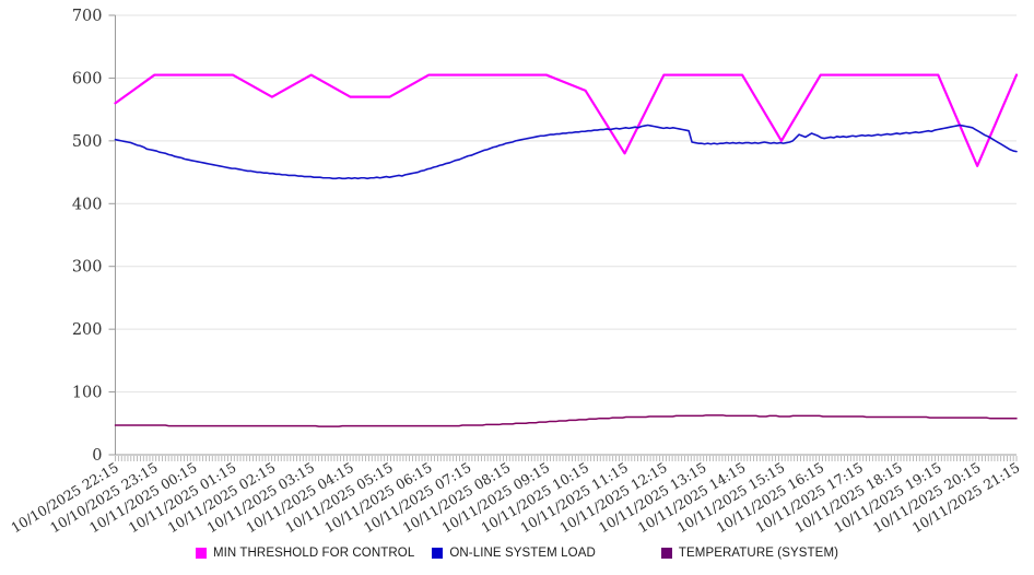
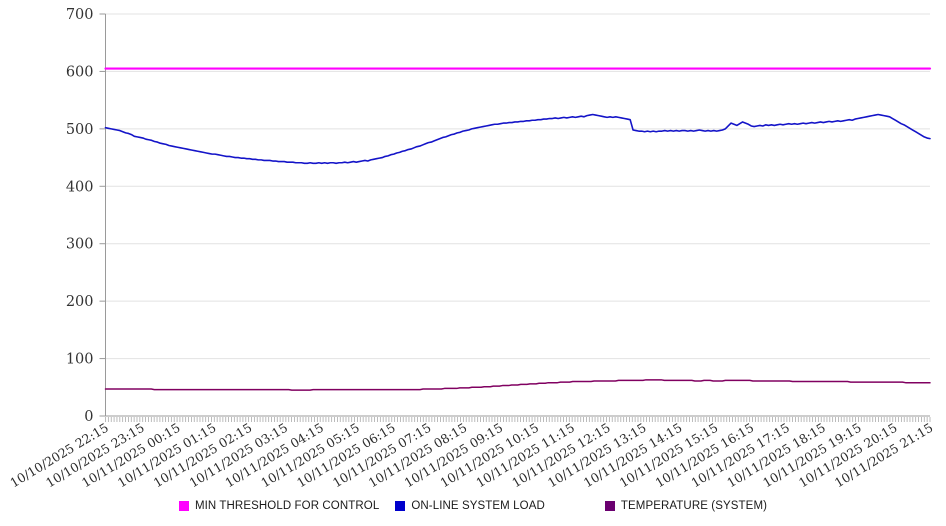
MIN THRESHOLD FOR CONTROL/10/10/2025 22:15: 560 -> 600
MIN THRESHOLD FOR CONTROL/10/11/2025 02:15: 570 -> 600
MIN THRESHOLD FOR CONTROL/10/11/2025 04:15: 570 -> 600
MIN THRESHOLD FOR CONTROL/10/11/2025 05:15: 570 -> 600
MIN THRESHOLD FOR CONTROL/10/11/2025 10:15: 580 -> 600
MIN THRESHOLD FOR CONTROL/10/11/2025 11:15: 480 -> 600
MIN THRESHOLD FOR CONTROL/10/11/2025 15:15: 500 -> 600
MIN THRESHOLD FOR CONTROL/10/11/2025 20:15: 460 -> 600
